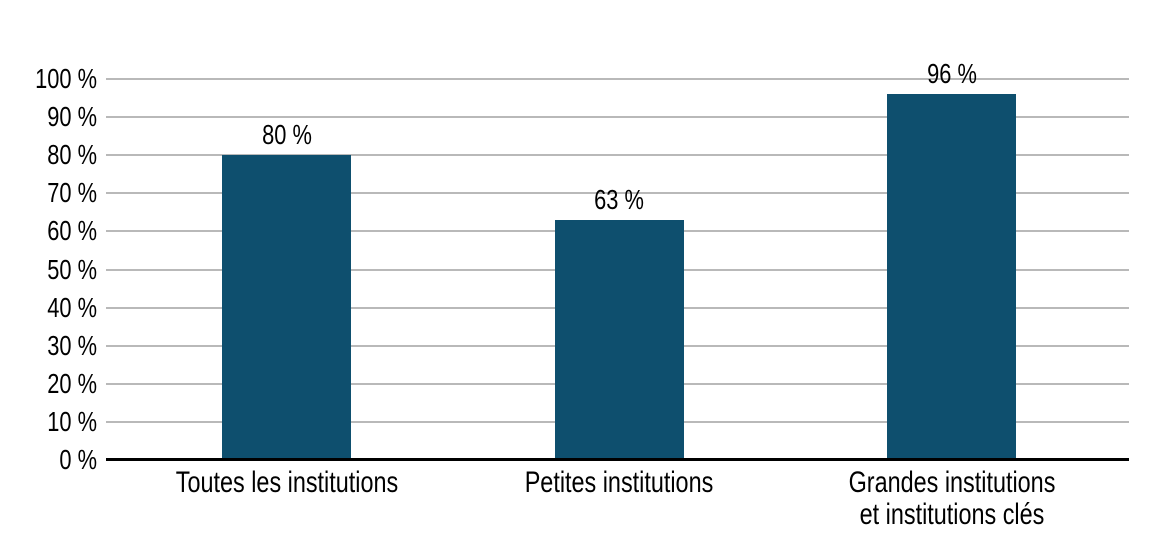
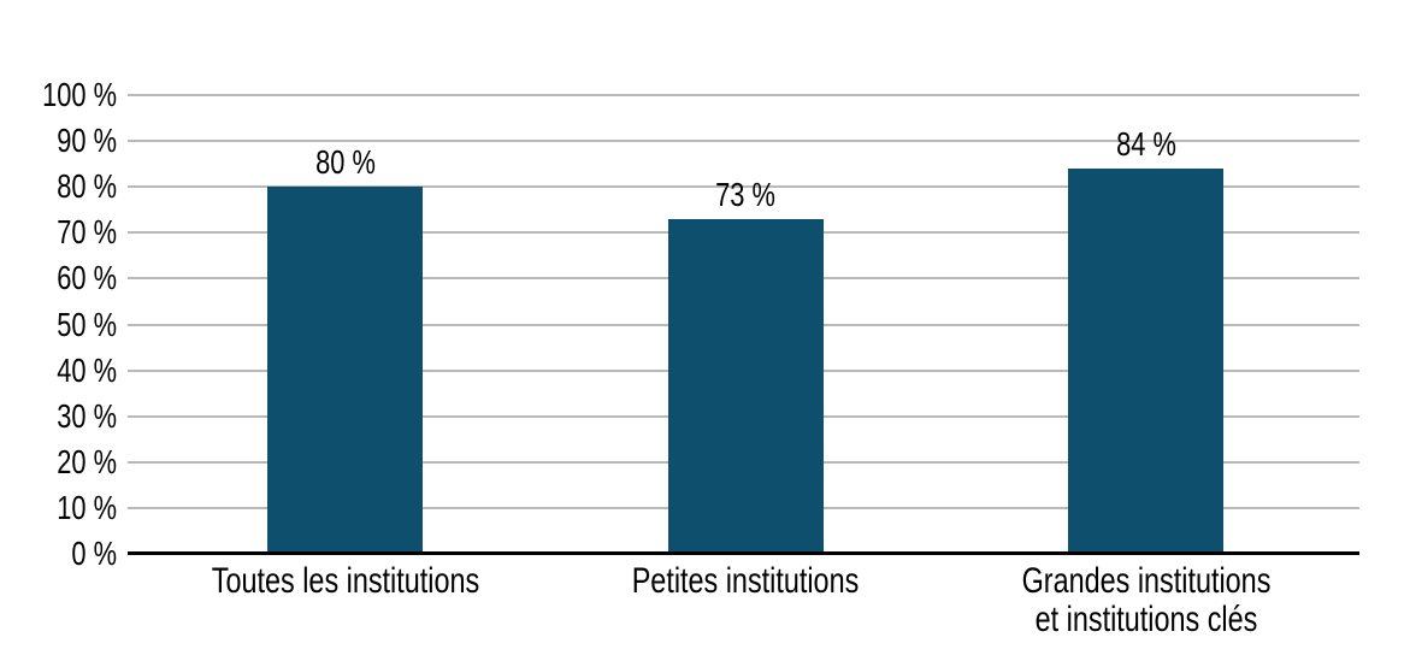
Petites institutions: 63 -> 73
Grandes institutions et institutions clés: 96 -> 84
